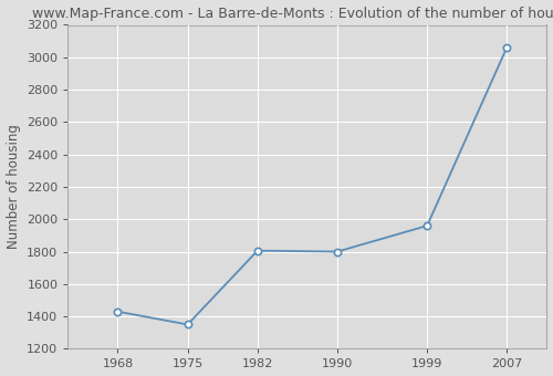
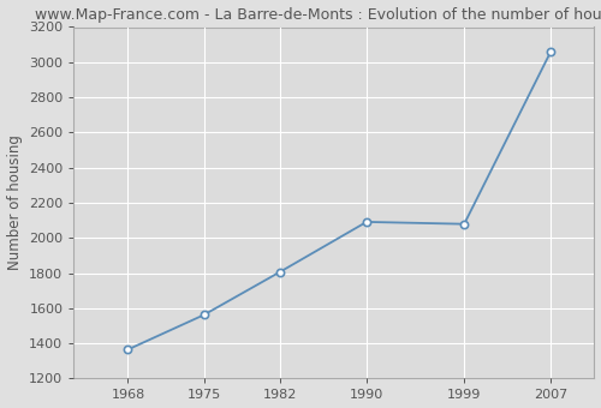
1968: 1430 -> 1360
1975: 1350 -> 1560
1990: 1800 -> 2090
1999: 1960 -> 2080
